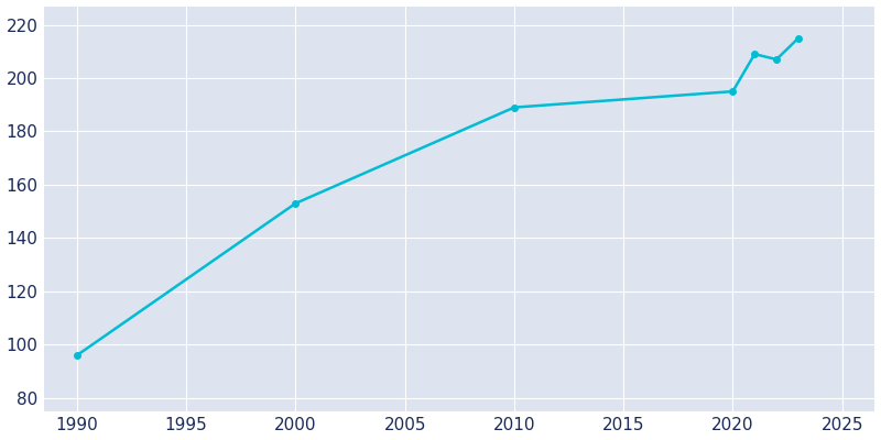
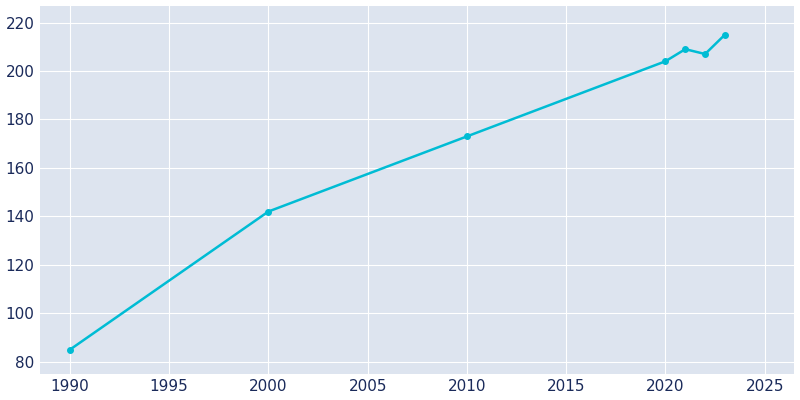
1990: 96 -> 85
2000: 153 -> 142
2010: 189 -> 173
2020: 195 -> 204
